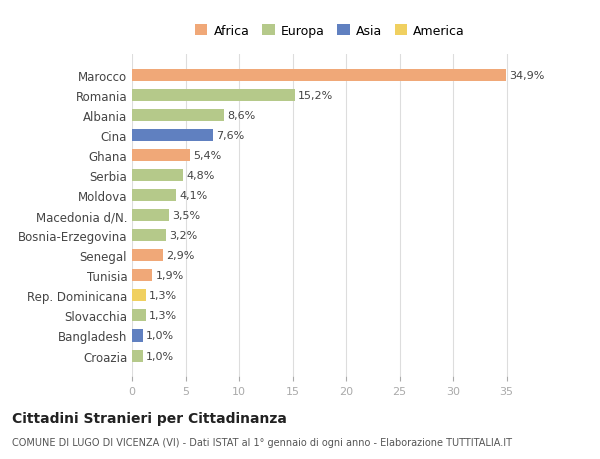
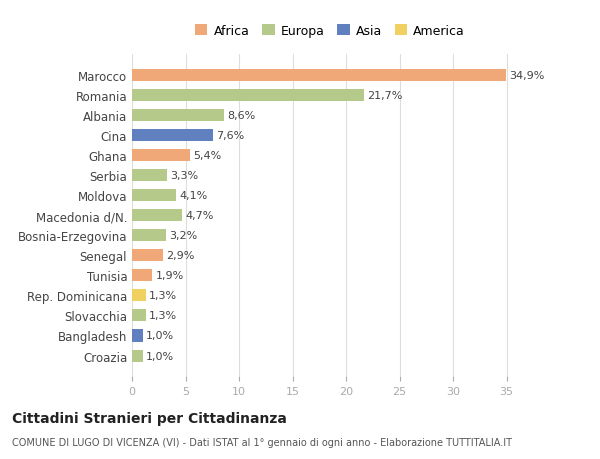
Romania: 15,2% -> 21,7%
Serbia: 4,8% -> 3,3%
Macedonia d/N.: 3,5% -> 4,7%
